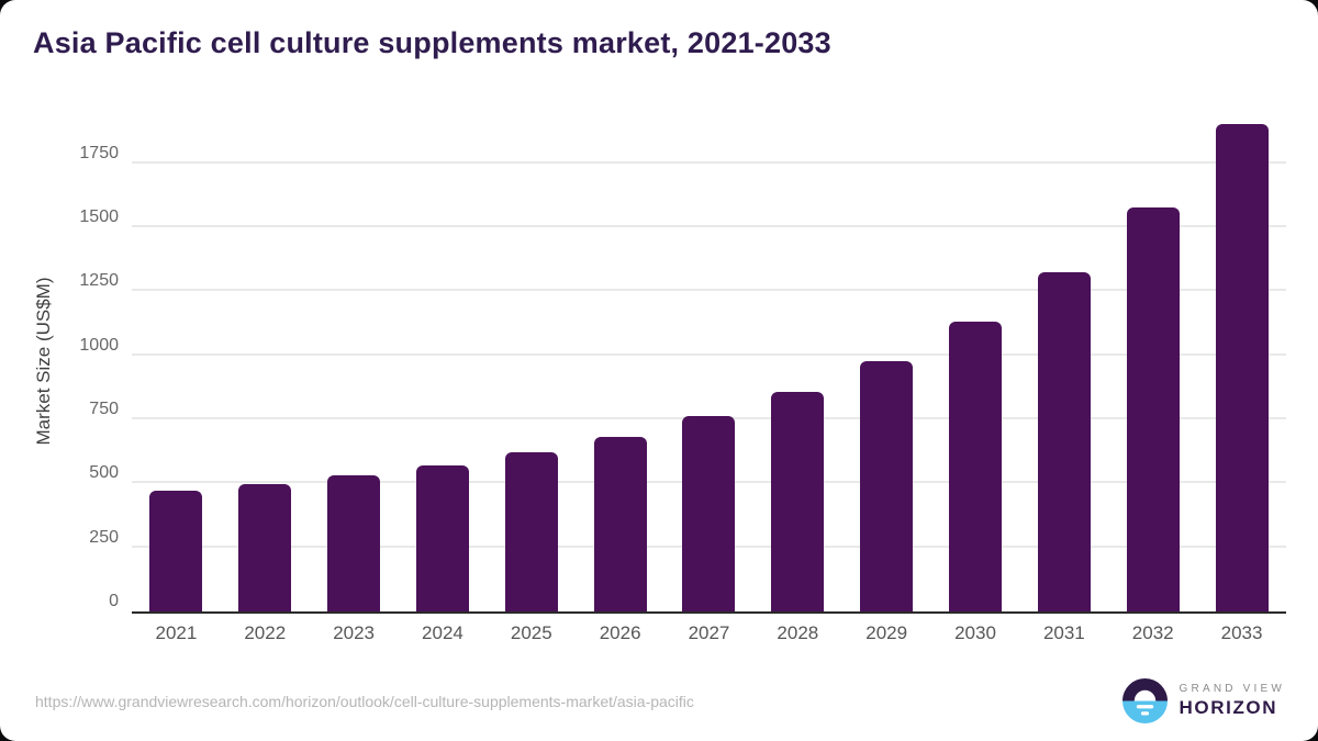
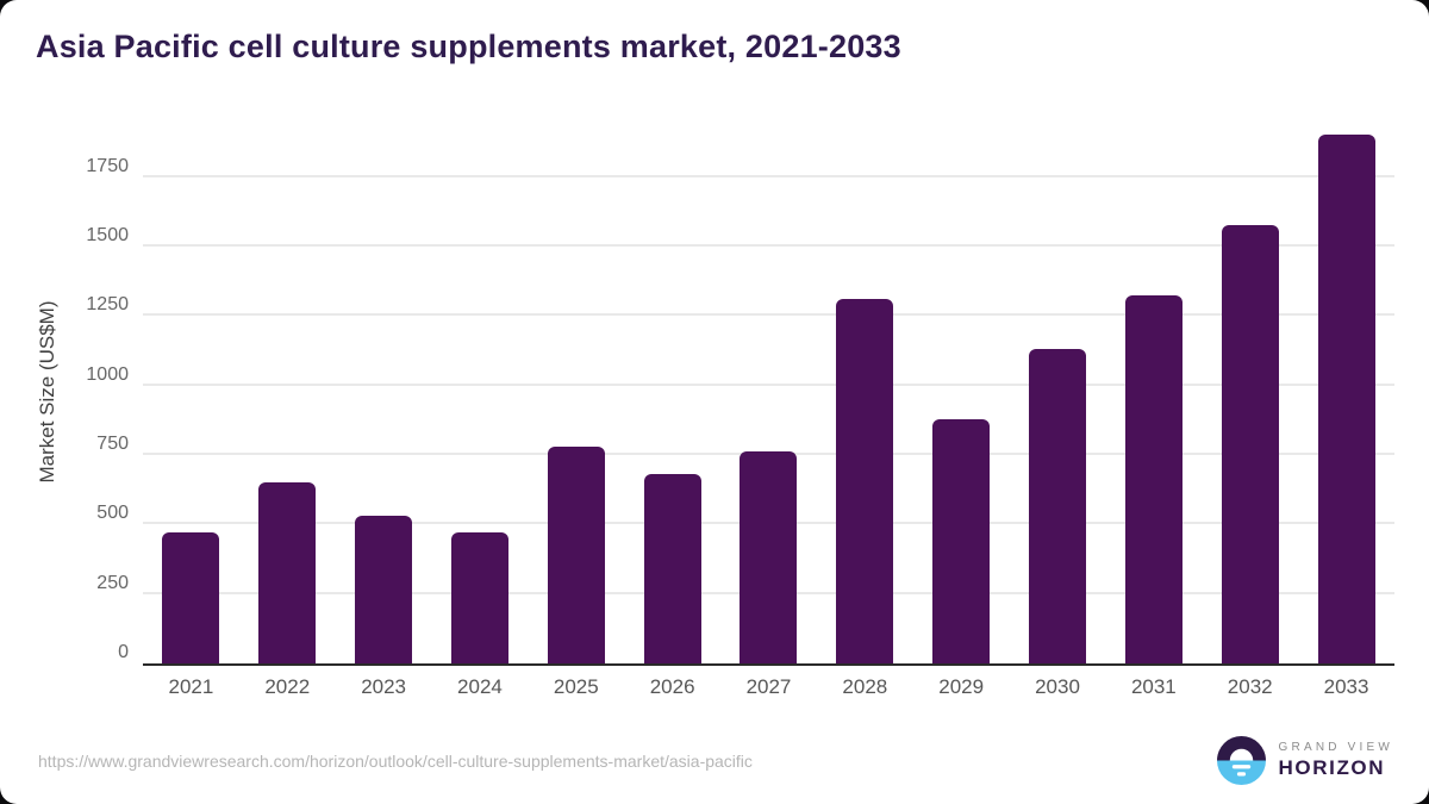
2022: 500 -> 650
2024: 570 -> 470
2025: 620 -> 780
2028: 860 -> 1310
2029: 980 -> 880
